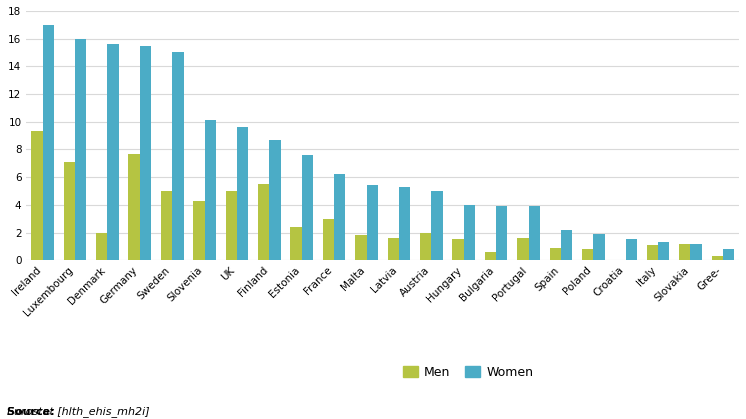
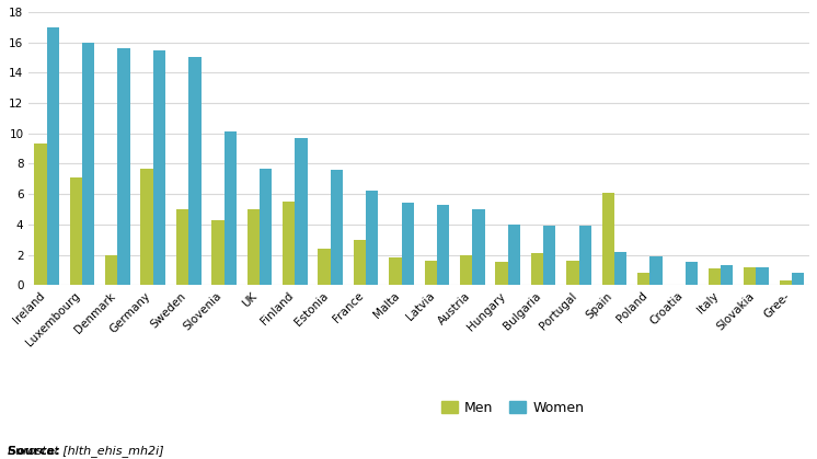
Women/UK: 9.6 -> 7.7
Women/Finland: 8.7 -> 9.7
Men/Bulgaria: 0.6 -> 2.1
Men/Spain: 0.9 -> 6.1
